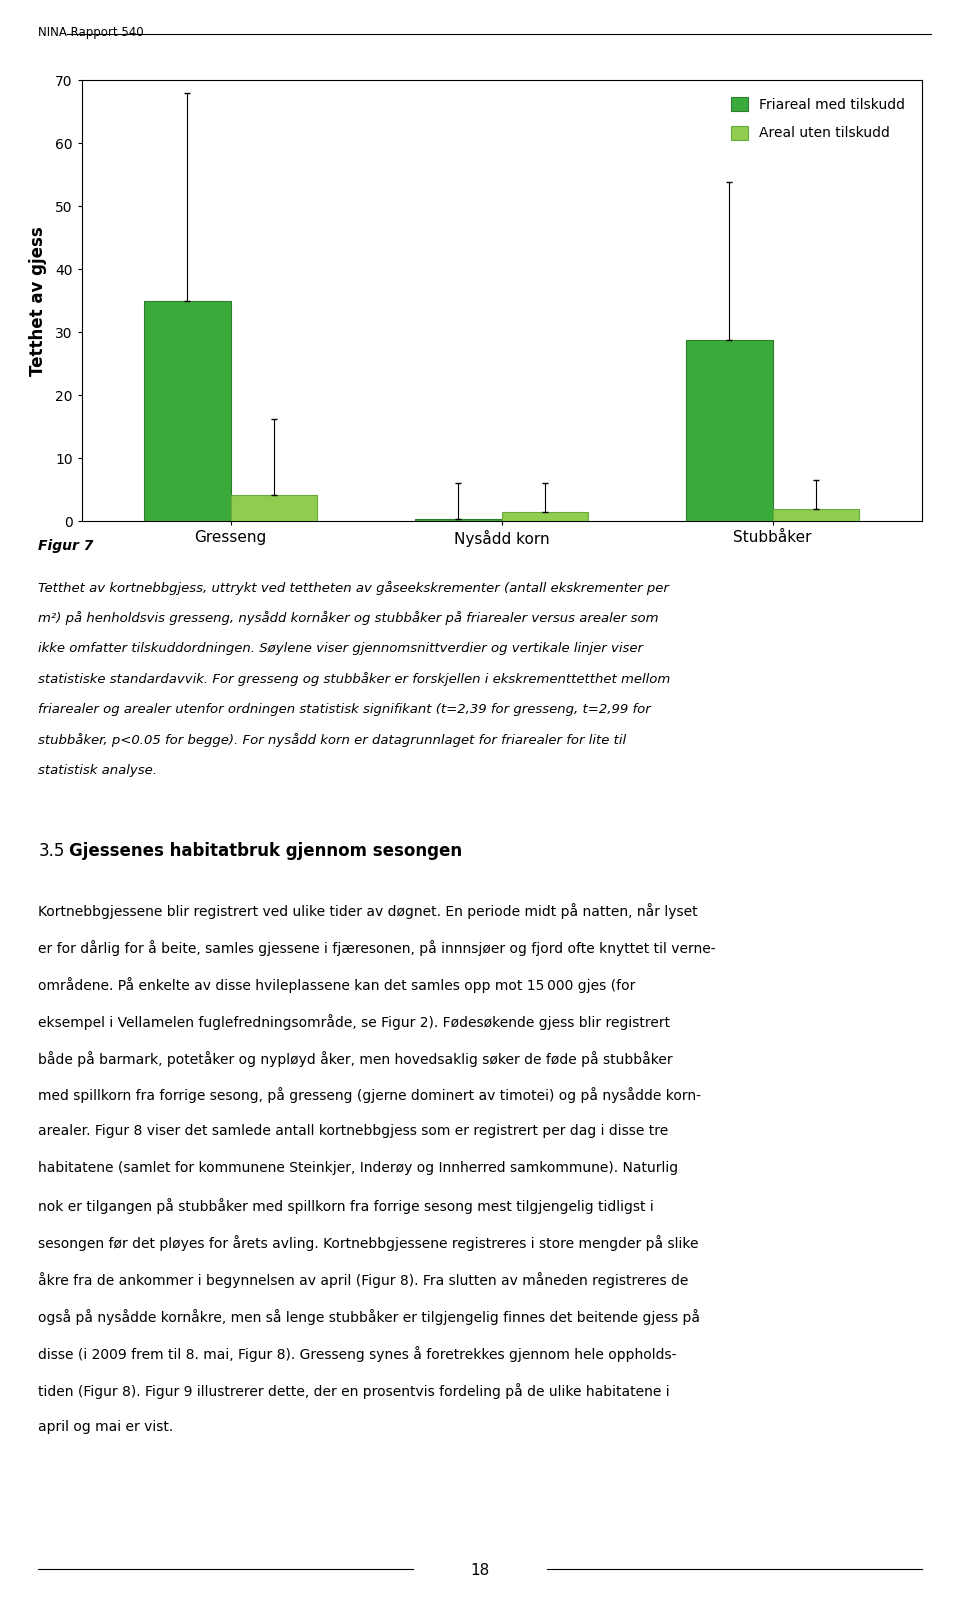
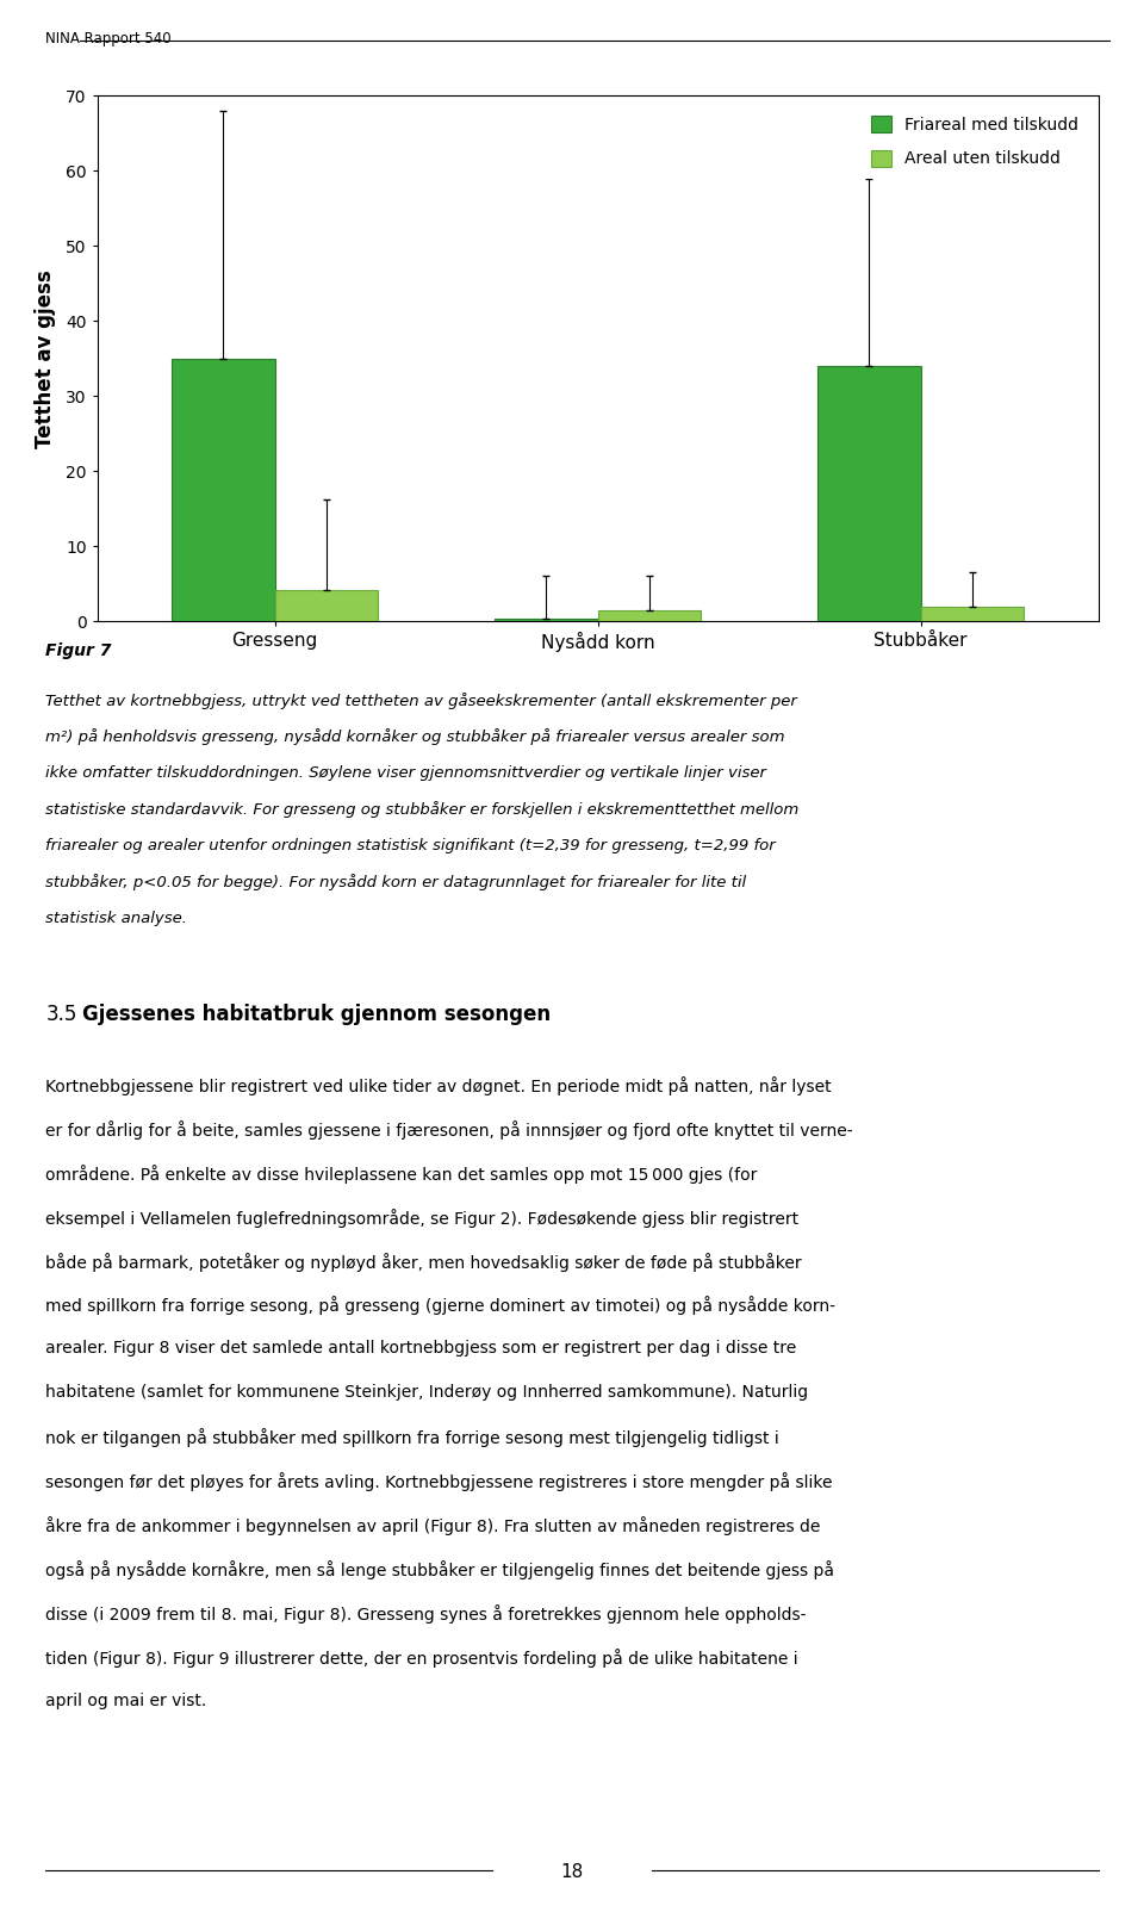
Friareal med tilskudd/Stubbåker: 28.8 -> 34.0
